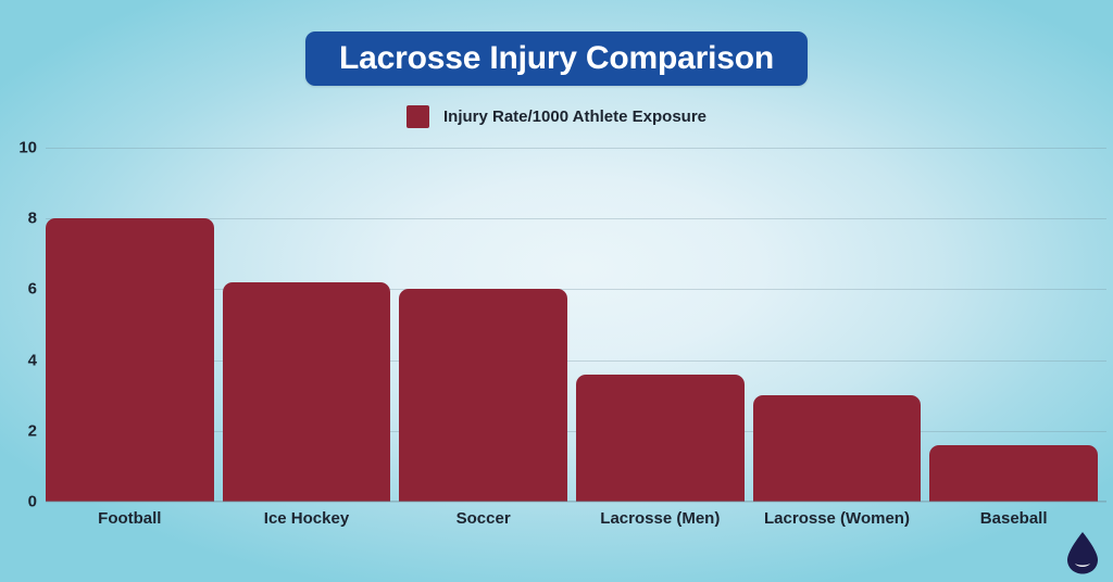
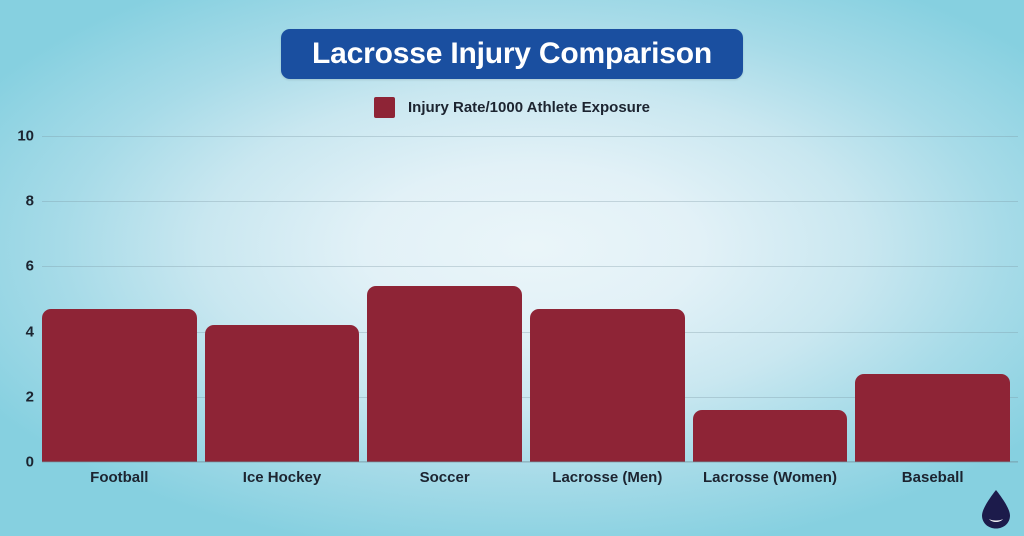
Football: 8.0 -> 4.7
Ice Hockey: 6.2 -> 4.2
Soccer: 6.0 -> 5.4
Lacrosse (Men): 3.6 -> 4.7
Lacrosse (Women): 3.0 -> 1.6
Baseball: 1.6 -> 2.7
